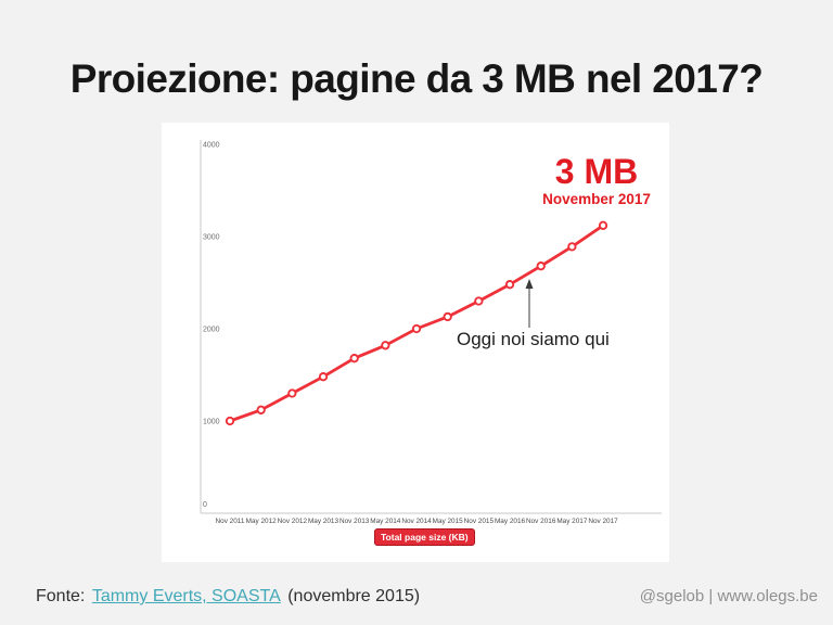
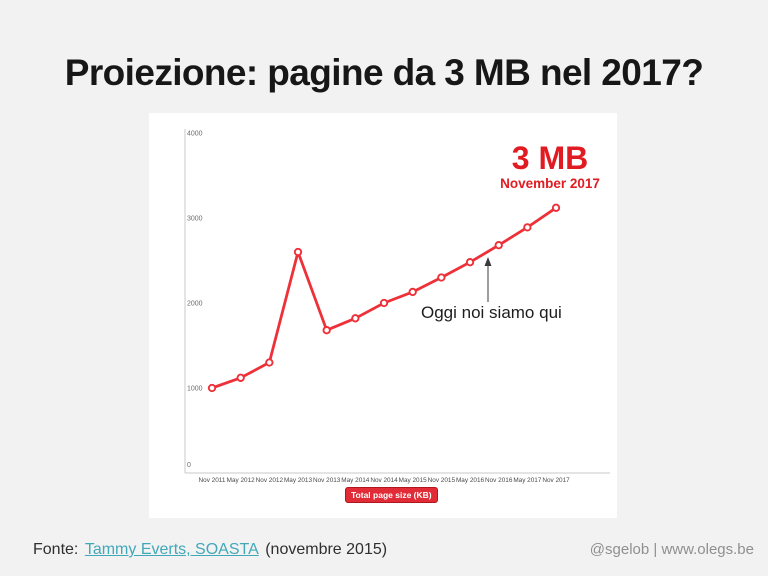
May 2013: 1500 -> 2600
